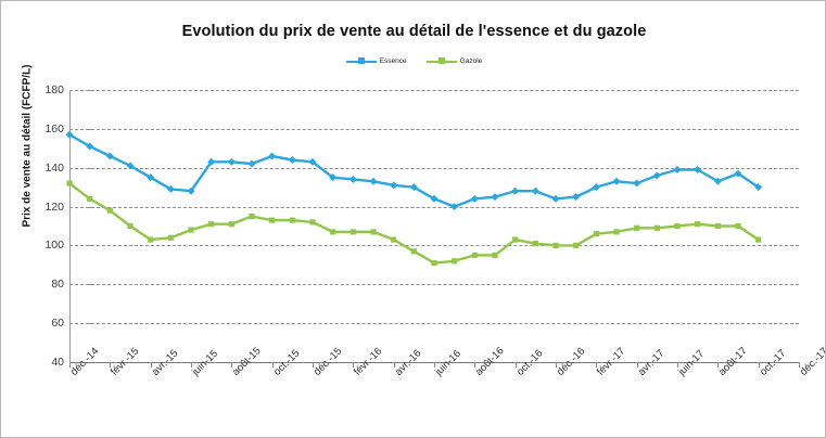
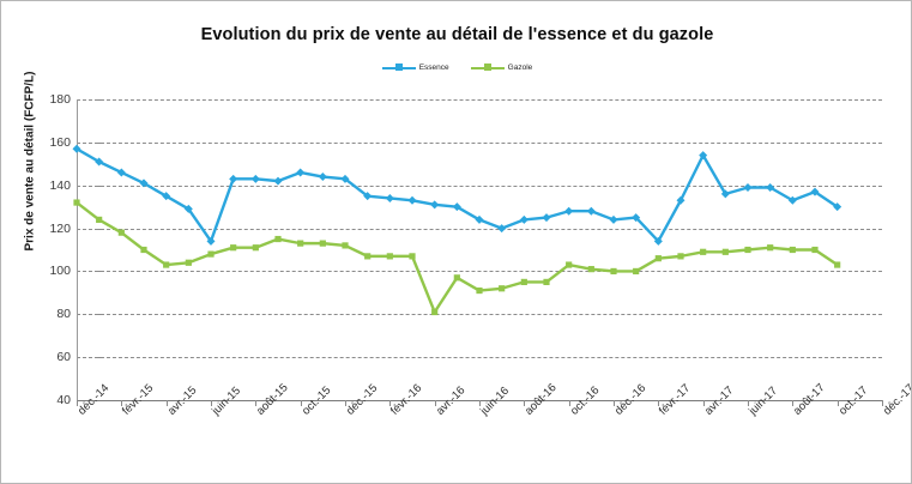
Essence/juin-15: 128 -> 114
Gazole/avr.-16: 103 -> 81
Essence/févr.-17: 130 -> 114
Essence/avr.-17: 132 -> 154
